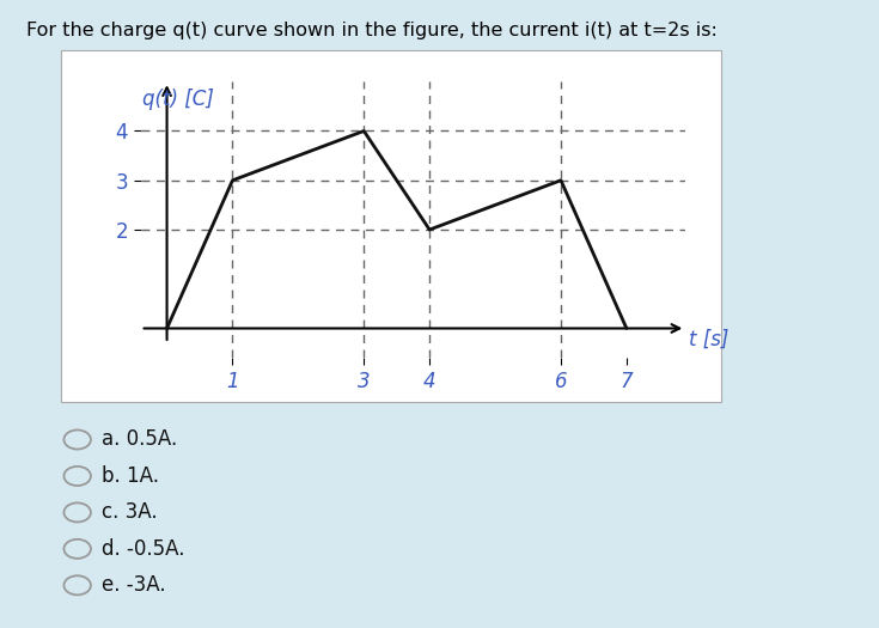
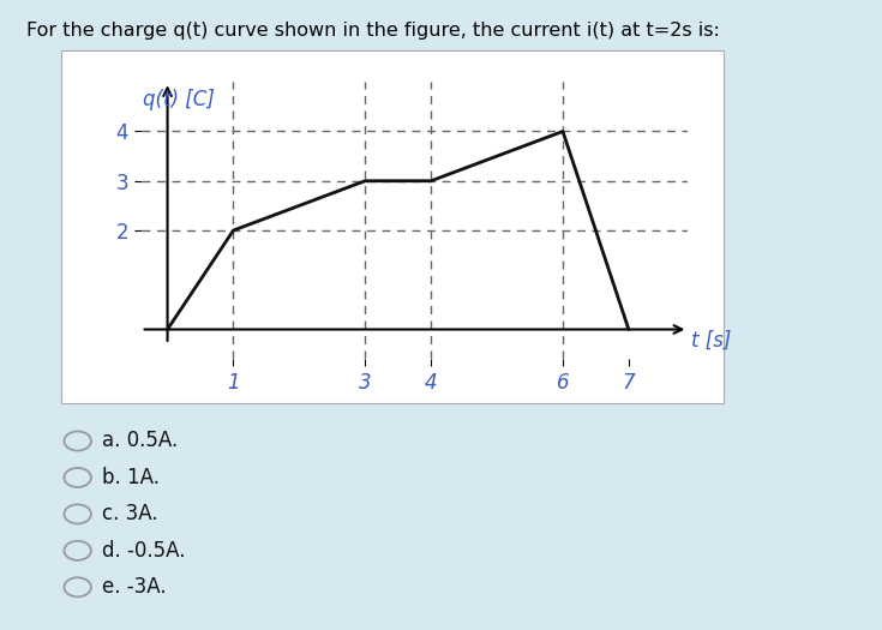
1: 3 -> 2
3: 4 -> 3
4: 2 -> 3
6: 3 -> 4
